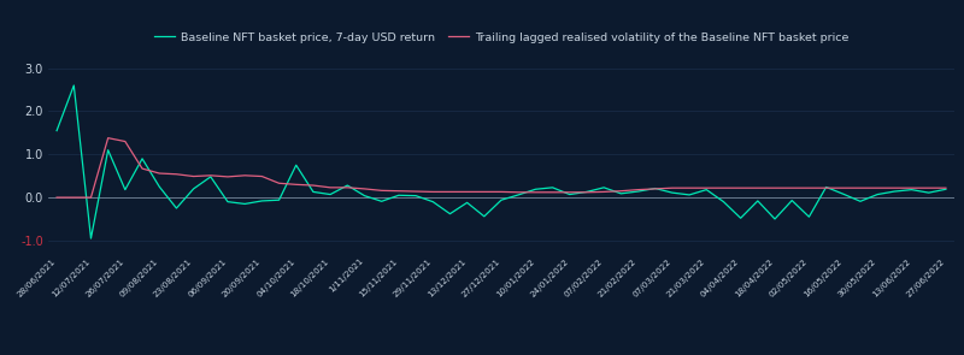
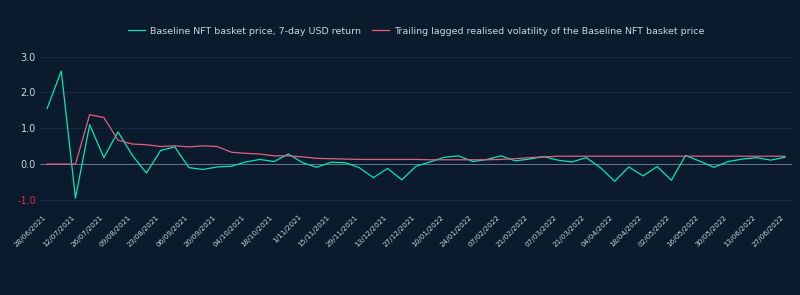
Baseline NFT basket price, 7-day USD return/23/08/2021: 0.20 -> 0.38
Baseline NFT basket price, 7-day USD return/04/10/2021: 0.75 -> 0.06
Baseline NFT basket price, 7-day USD return/18/04/2022: -0.50 -> -0.33
